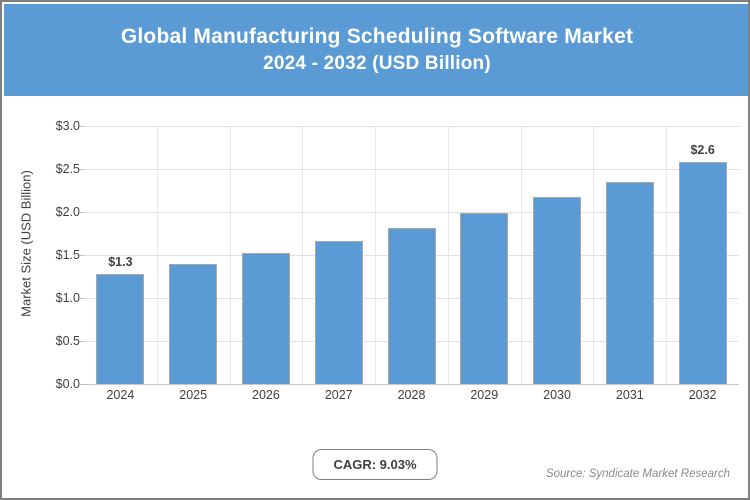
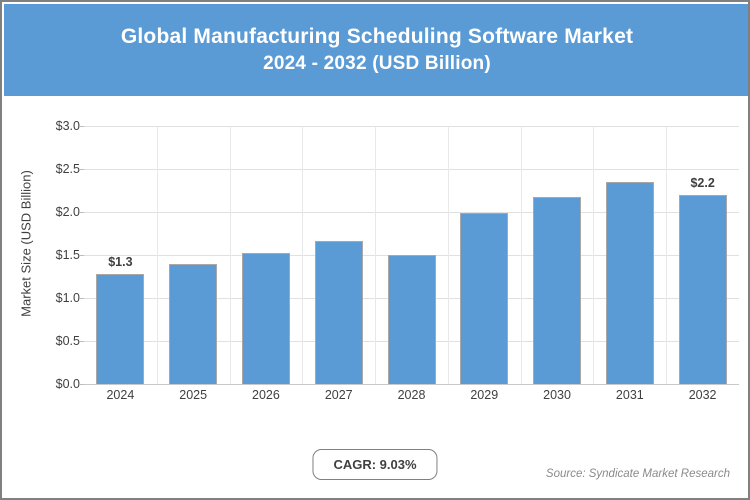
2028: $1.8 -> $1.5
2032: $2.6 -> $2.2
